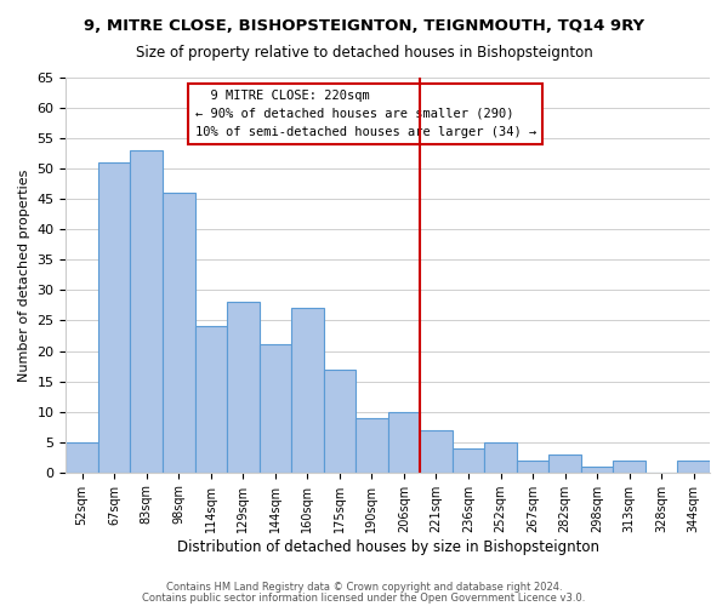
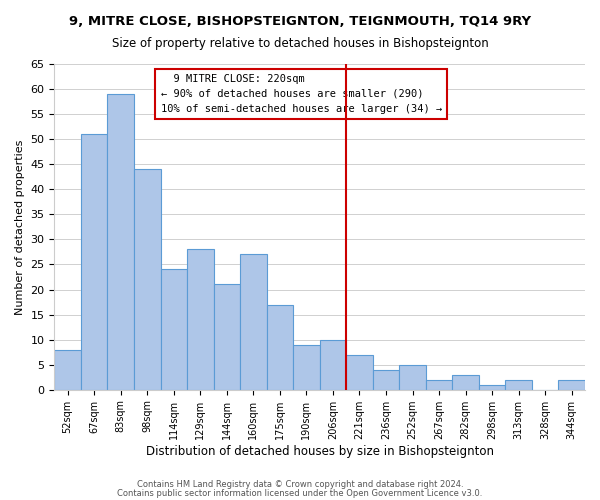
52sqm: 5 -> 8
83sqm: 53 -> 59
98sqm: 46 -> 44
